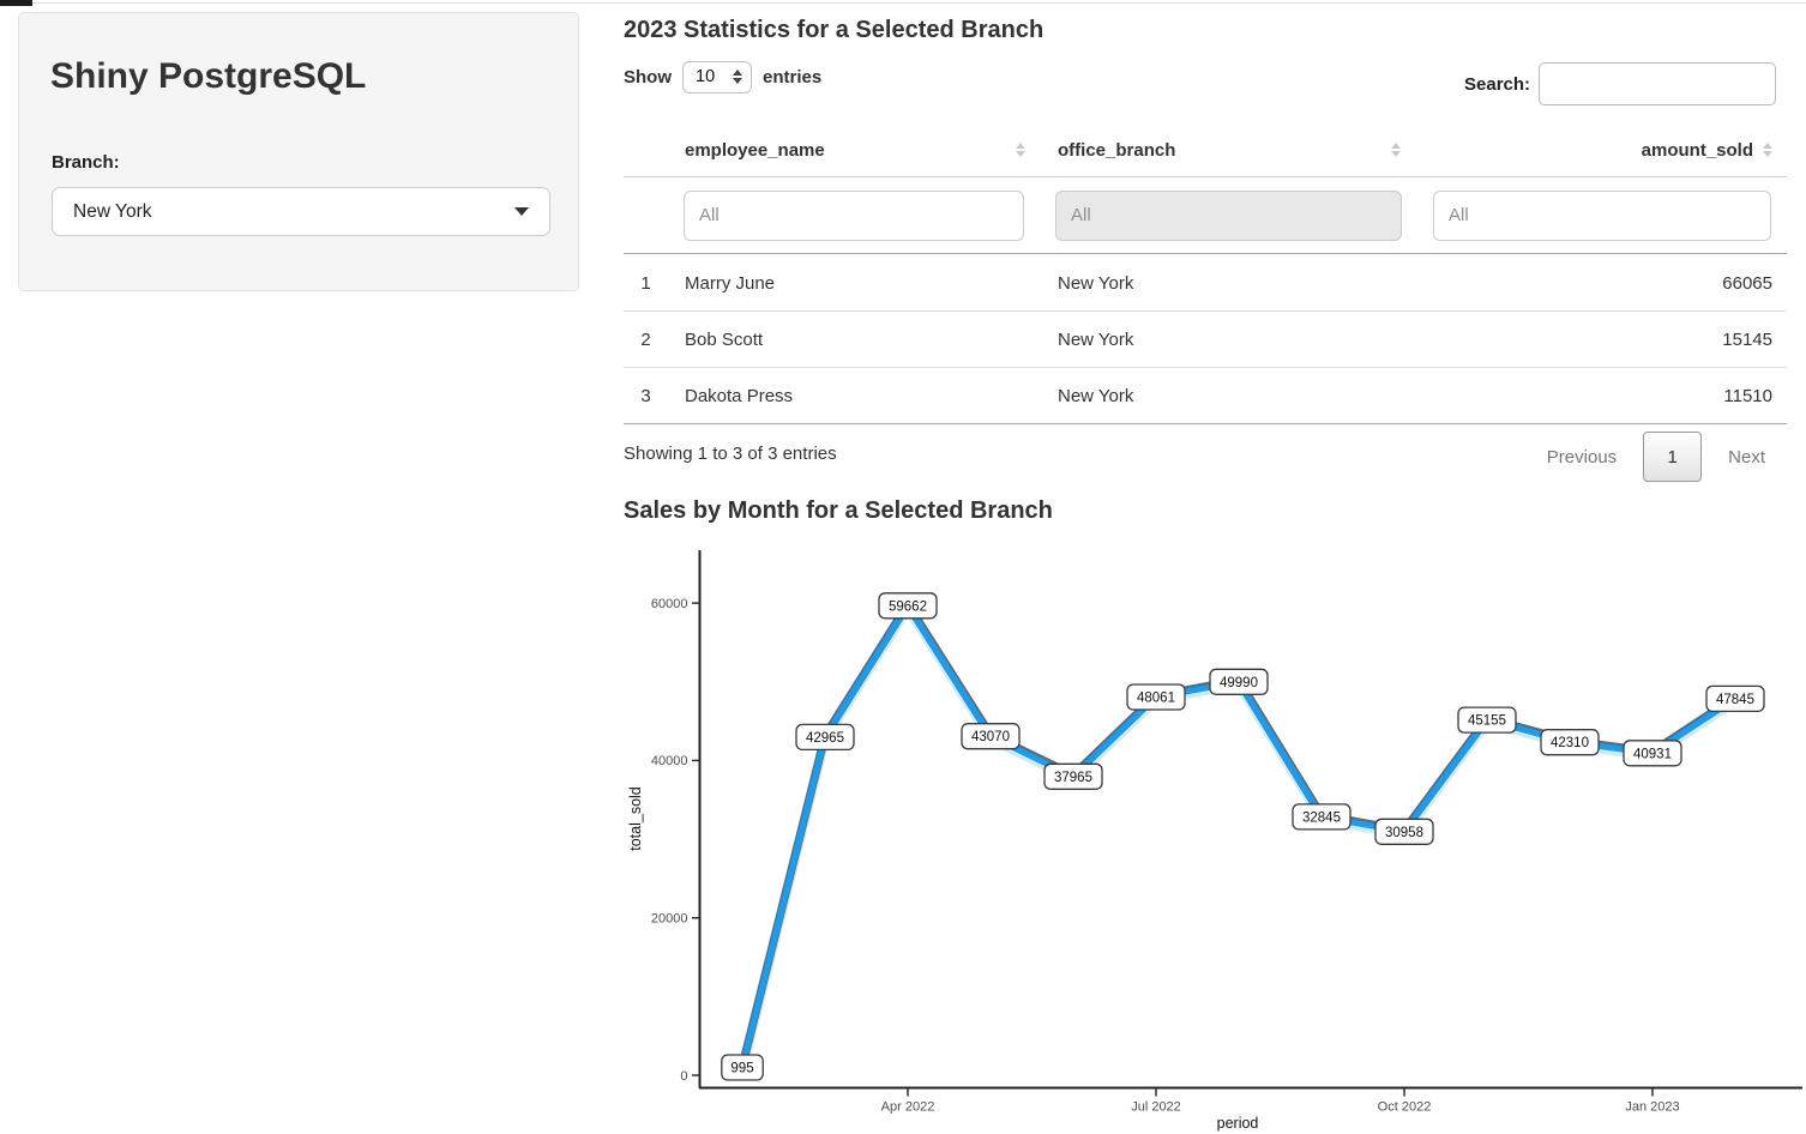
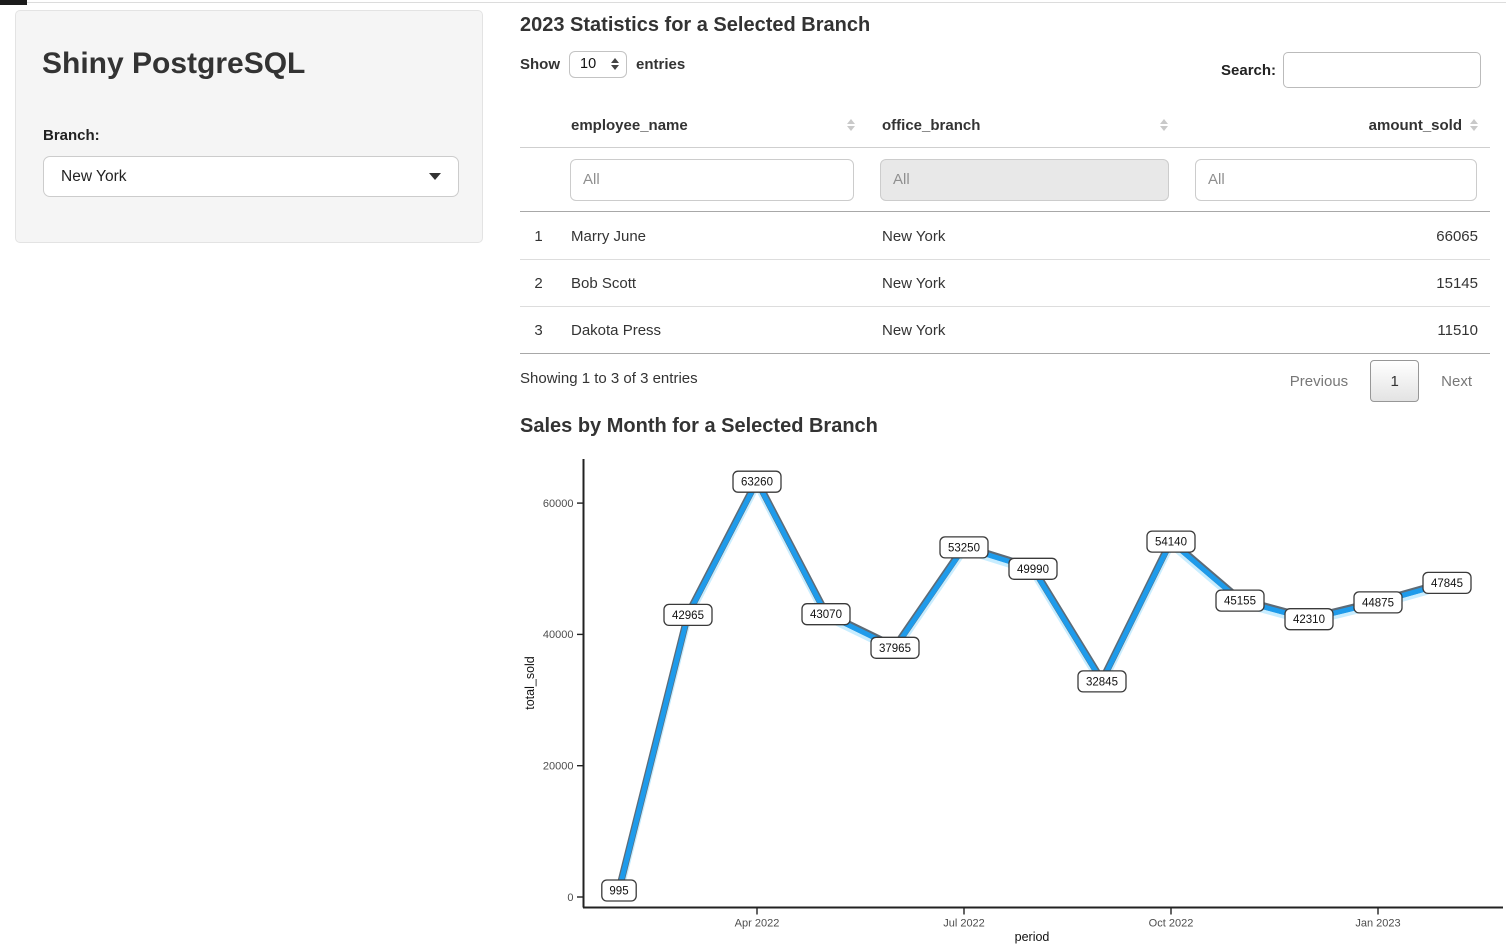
Apr 2022: 59662 -> 63260
Jul 2022: 48061 -> 53250
Oct 2022: 30958 -> 54140
Jan 2023: 40931 -> 44875
